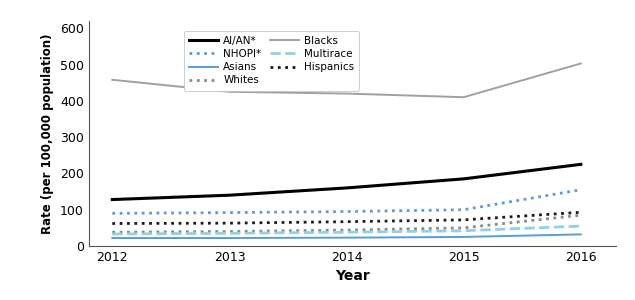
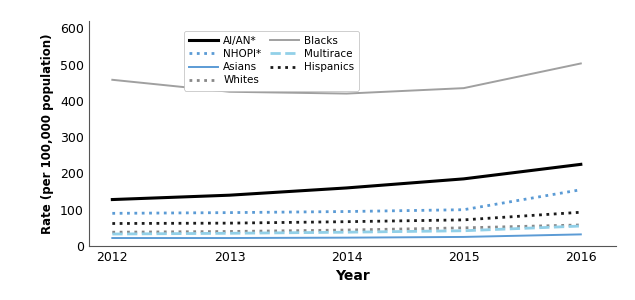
Blacks/2015: 410 -> 435
Whites/2016: 85 -> 58
